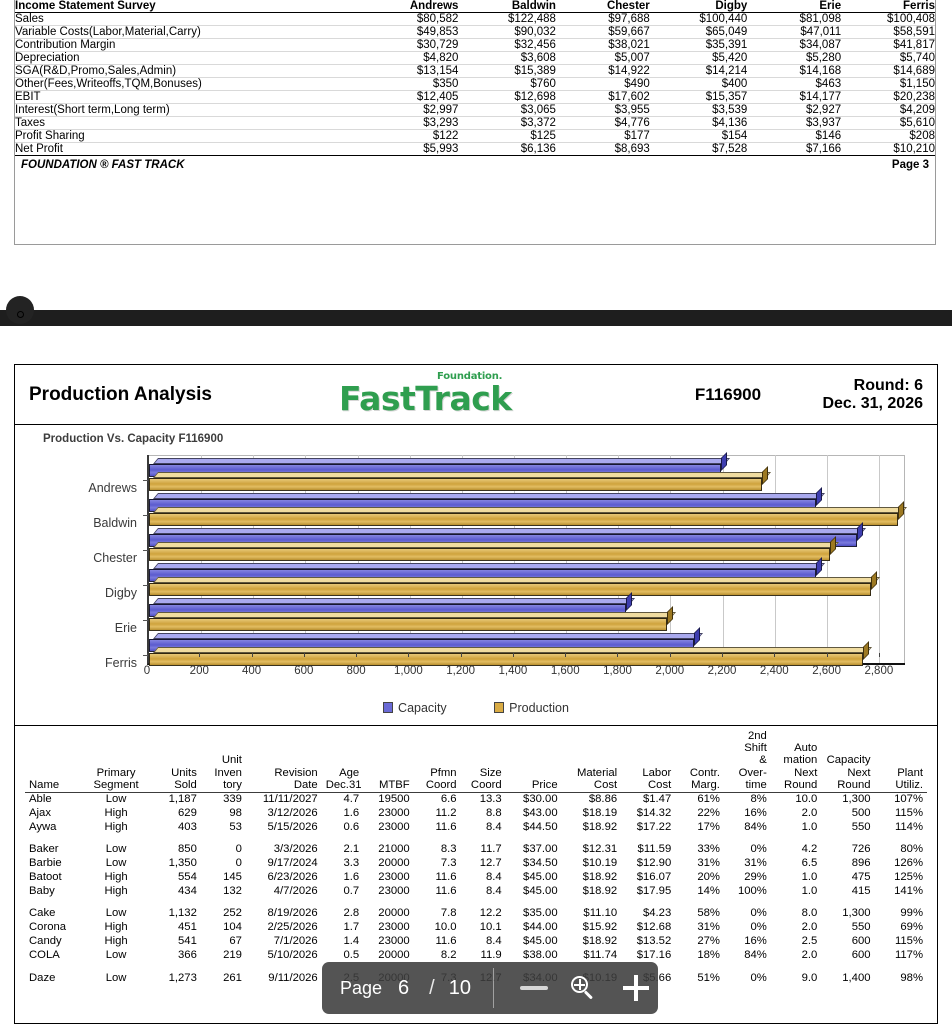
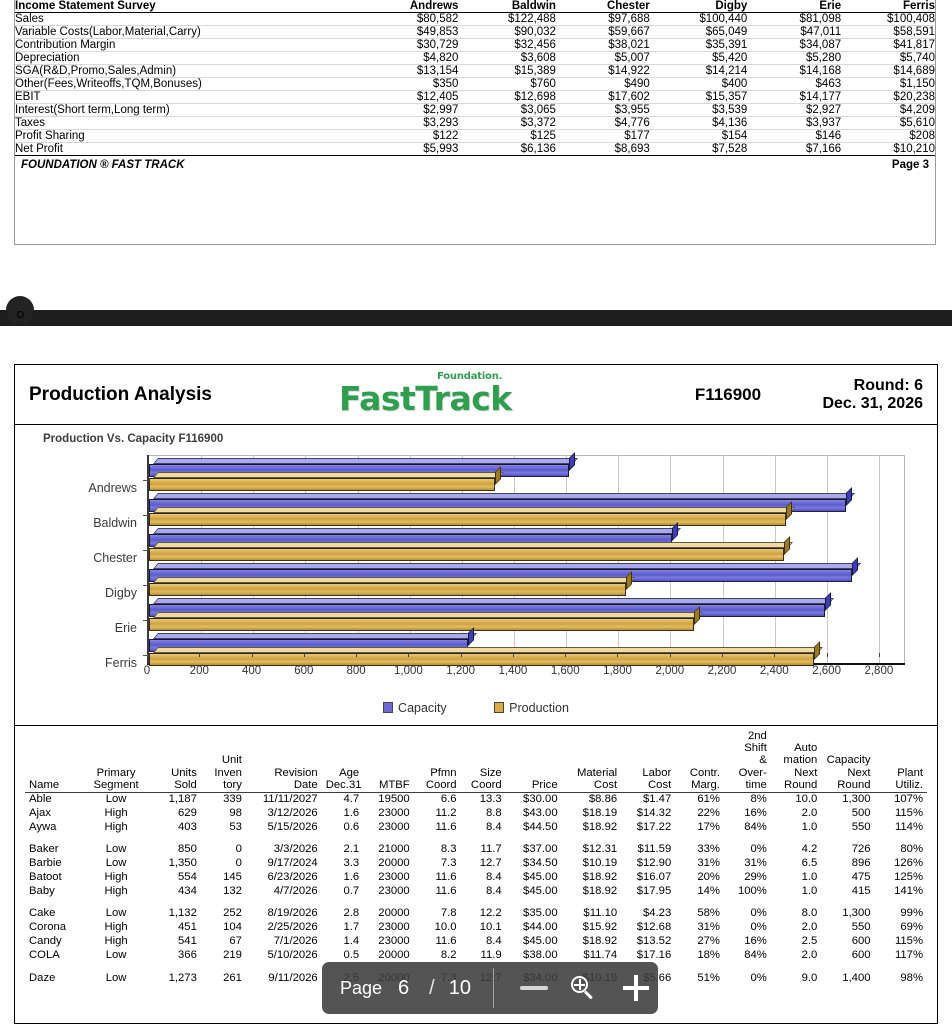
Capacity/Andrews: 2100 -> 1540
Production/Andrews: 2250 -> 1270
Capacity/Baldwin: 2450 -> 2560
Production/Baldwin: 2750 -> 2340
Capacity/Chester: 2600 -> 1920
Production/Chester: 2500 -> 2330
Capacity/Digby: 2450 -> 2580
Production/Digby: 2650 -> 1750
Capacity/Erie: 1750 -> 2480
Production/Erie: 1900 -> 2000
Capacity/Ferris: 2000 -> 1170
Production/Ferris: 2620 -> 2440
